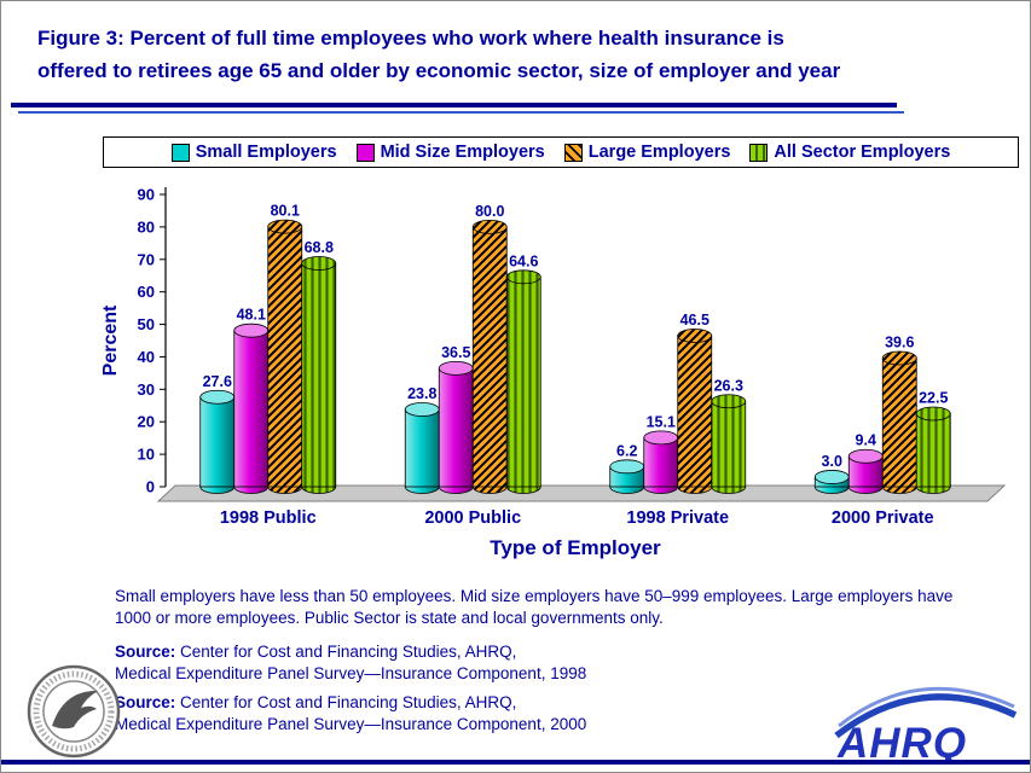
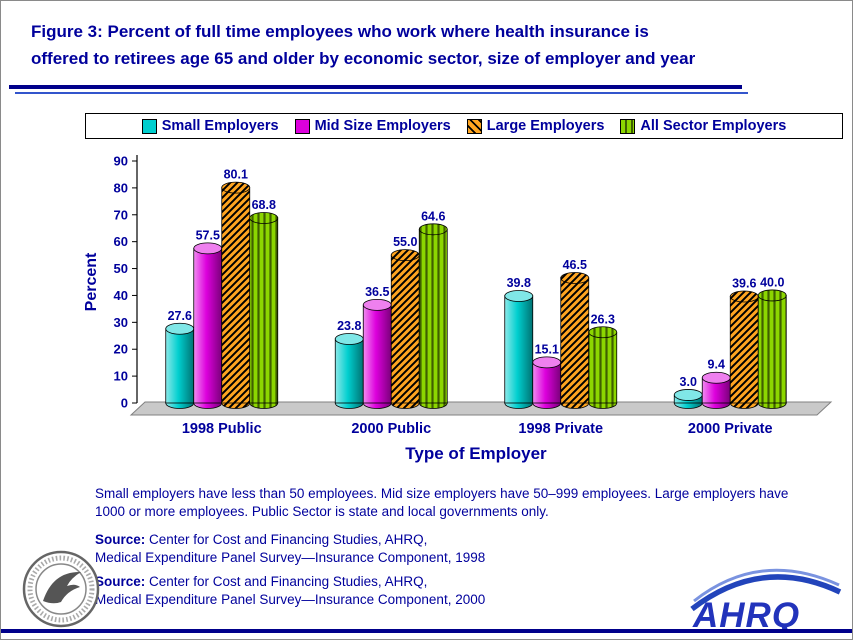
Mid Size Employers/1998 Public: 48.1 -> 57.5
Large Employers/2000 Public: 80.0 -> 55.0
Small Employers/1998 Private: 6.2 -> 39.8
All Sector Employers/2000 Private: 22.5 -> 40.0
